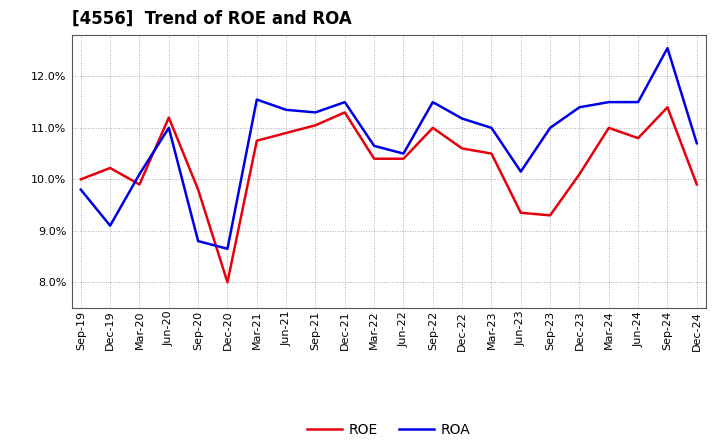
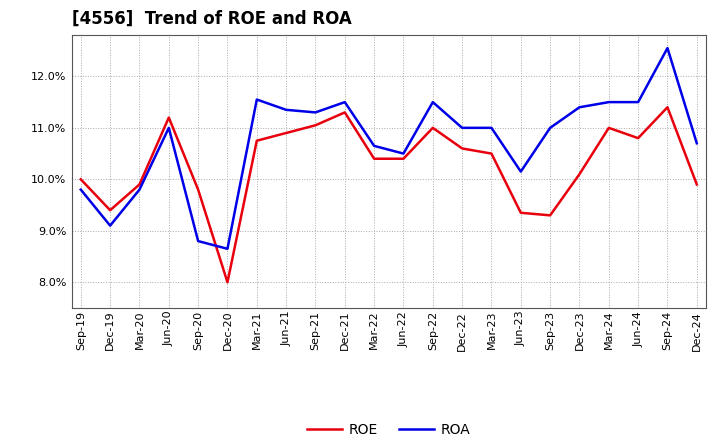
ROE/Dec-19: 10.22% -> 9.40%
ROA/Mar-20: 10.10% -> 9.80%
ROA/Dec-22: 11.18% -> 11.00%
